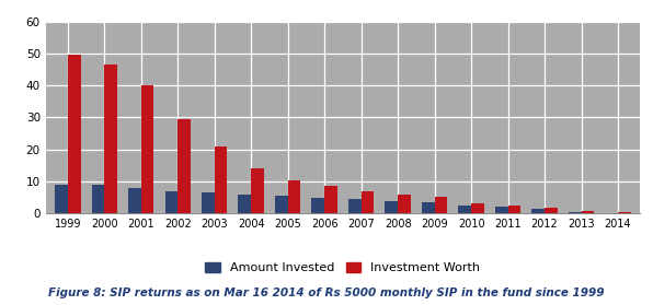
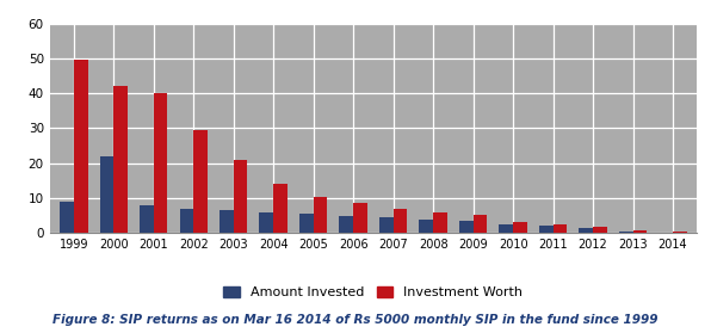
Amount Invested/2000: 9.0 -> 22.0
Investment Worth/2000: 46.5 -> 42.0
